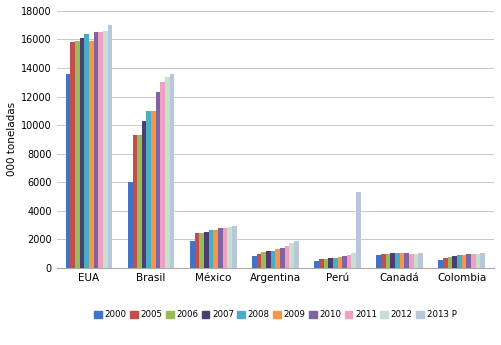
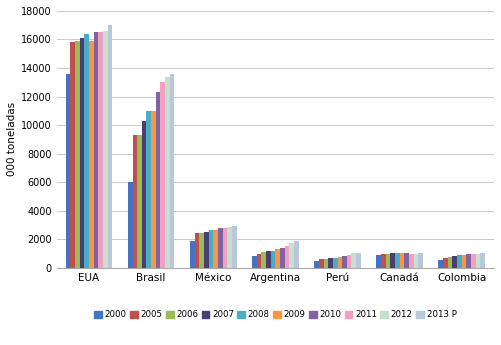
2013 P/Perú: 5300 -> 1000
